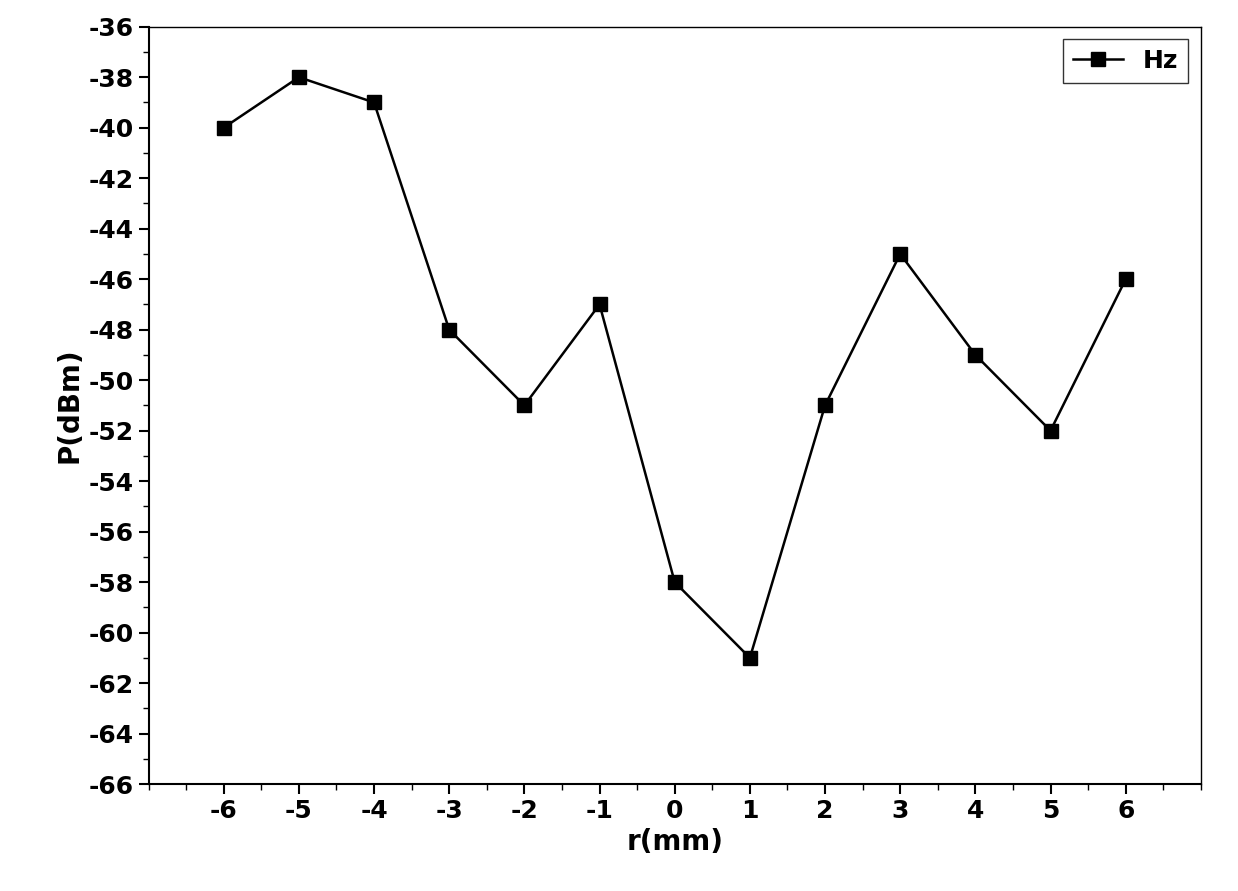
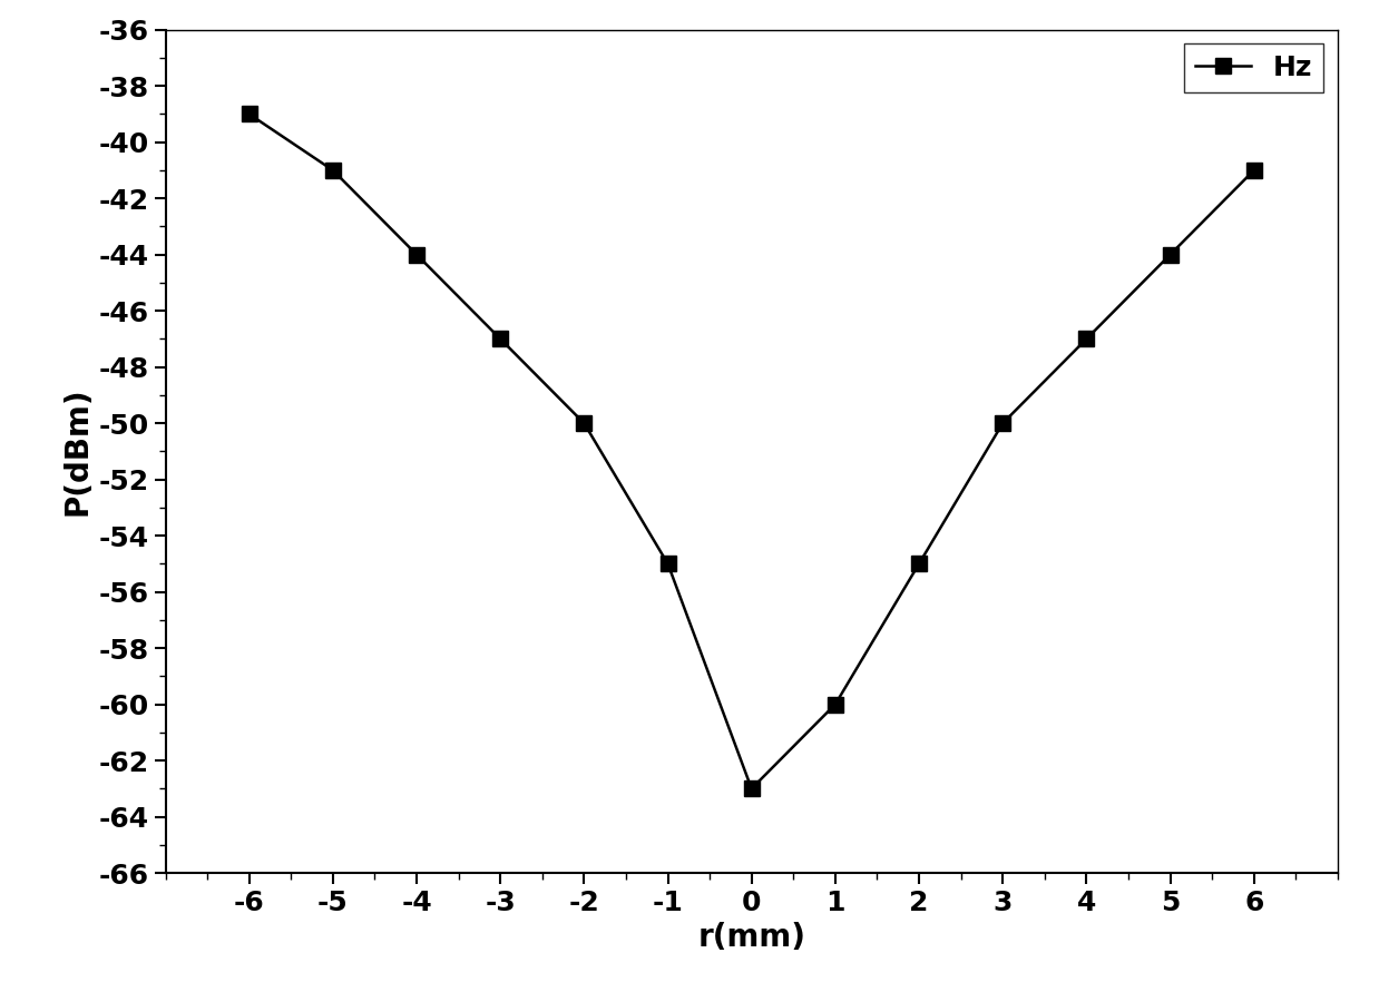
-6: -40 -> -39
-5: -38 -> -41
-4: -39 -> -44
-3: -48 -> -47
-2: -51 -> -50
-1: -47 -> -55
0: -58 -> -63
1: -61 -> -60
2: -51 -> -55
3: -45 -> -50
4: -49 -> -47
5: -52 -> -44
6: -46 -> -41
